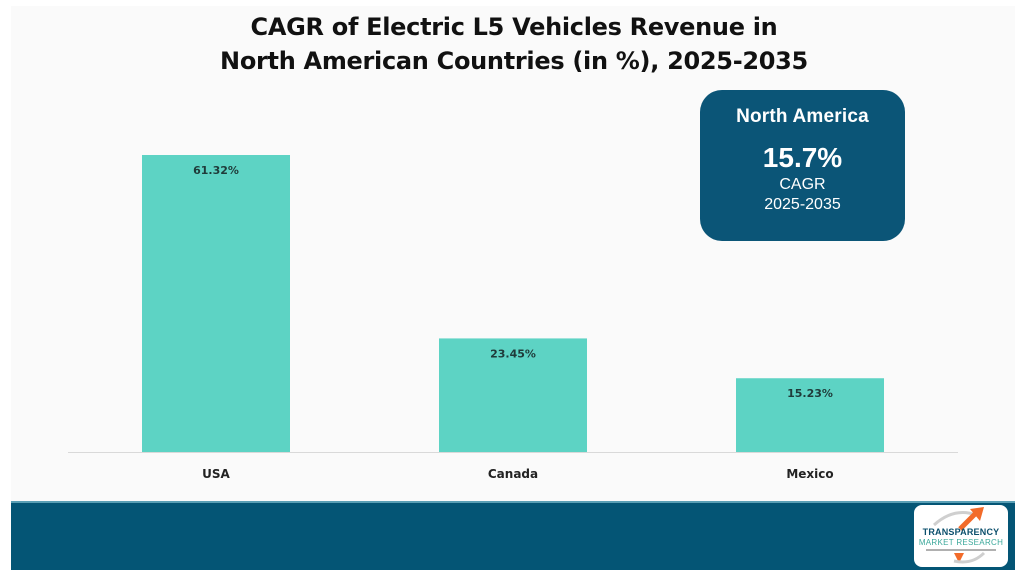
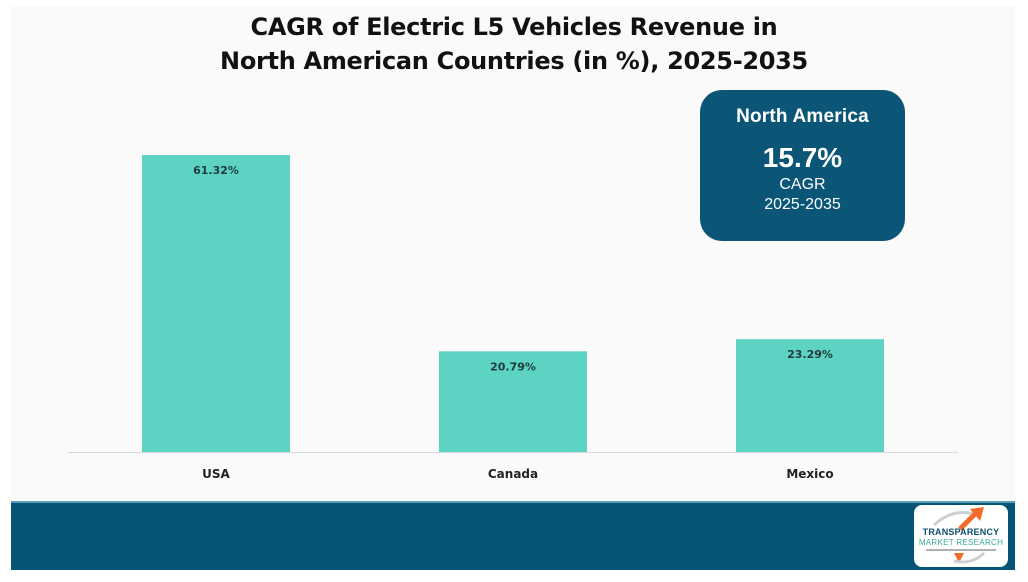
Canada: 23.45% -> 20.79%
Mexico: 15.23% -> 23.29%
